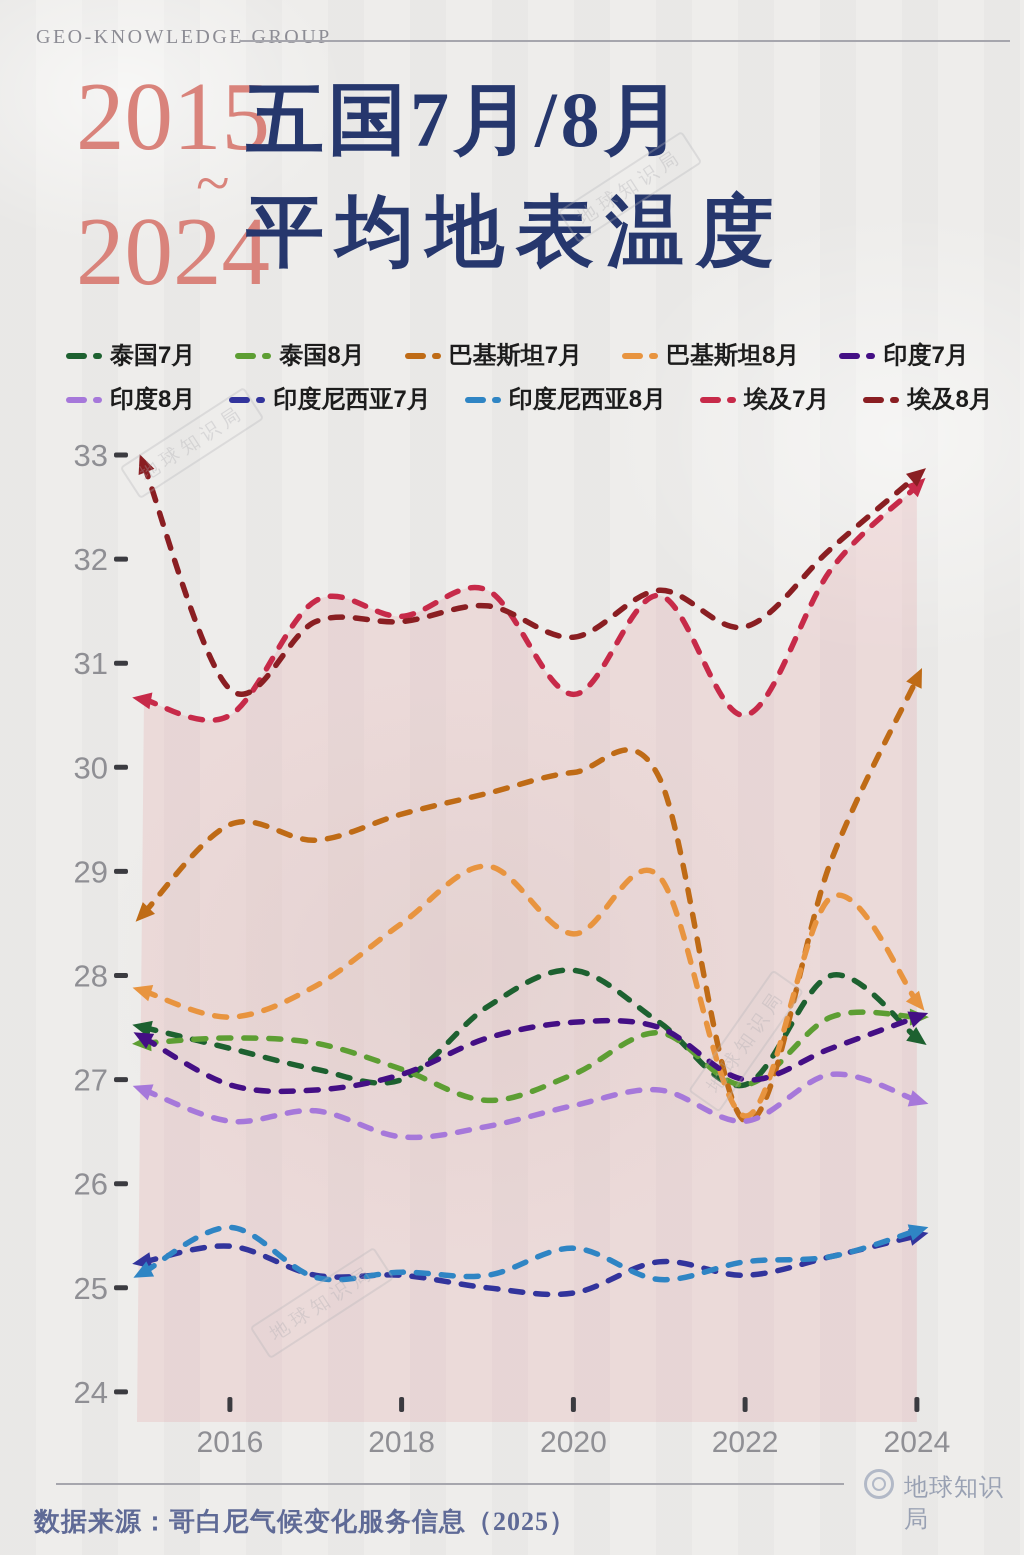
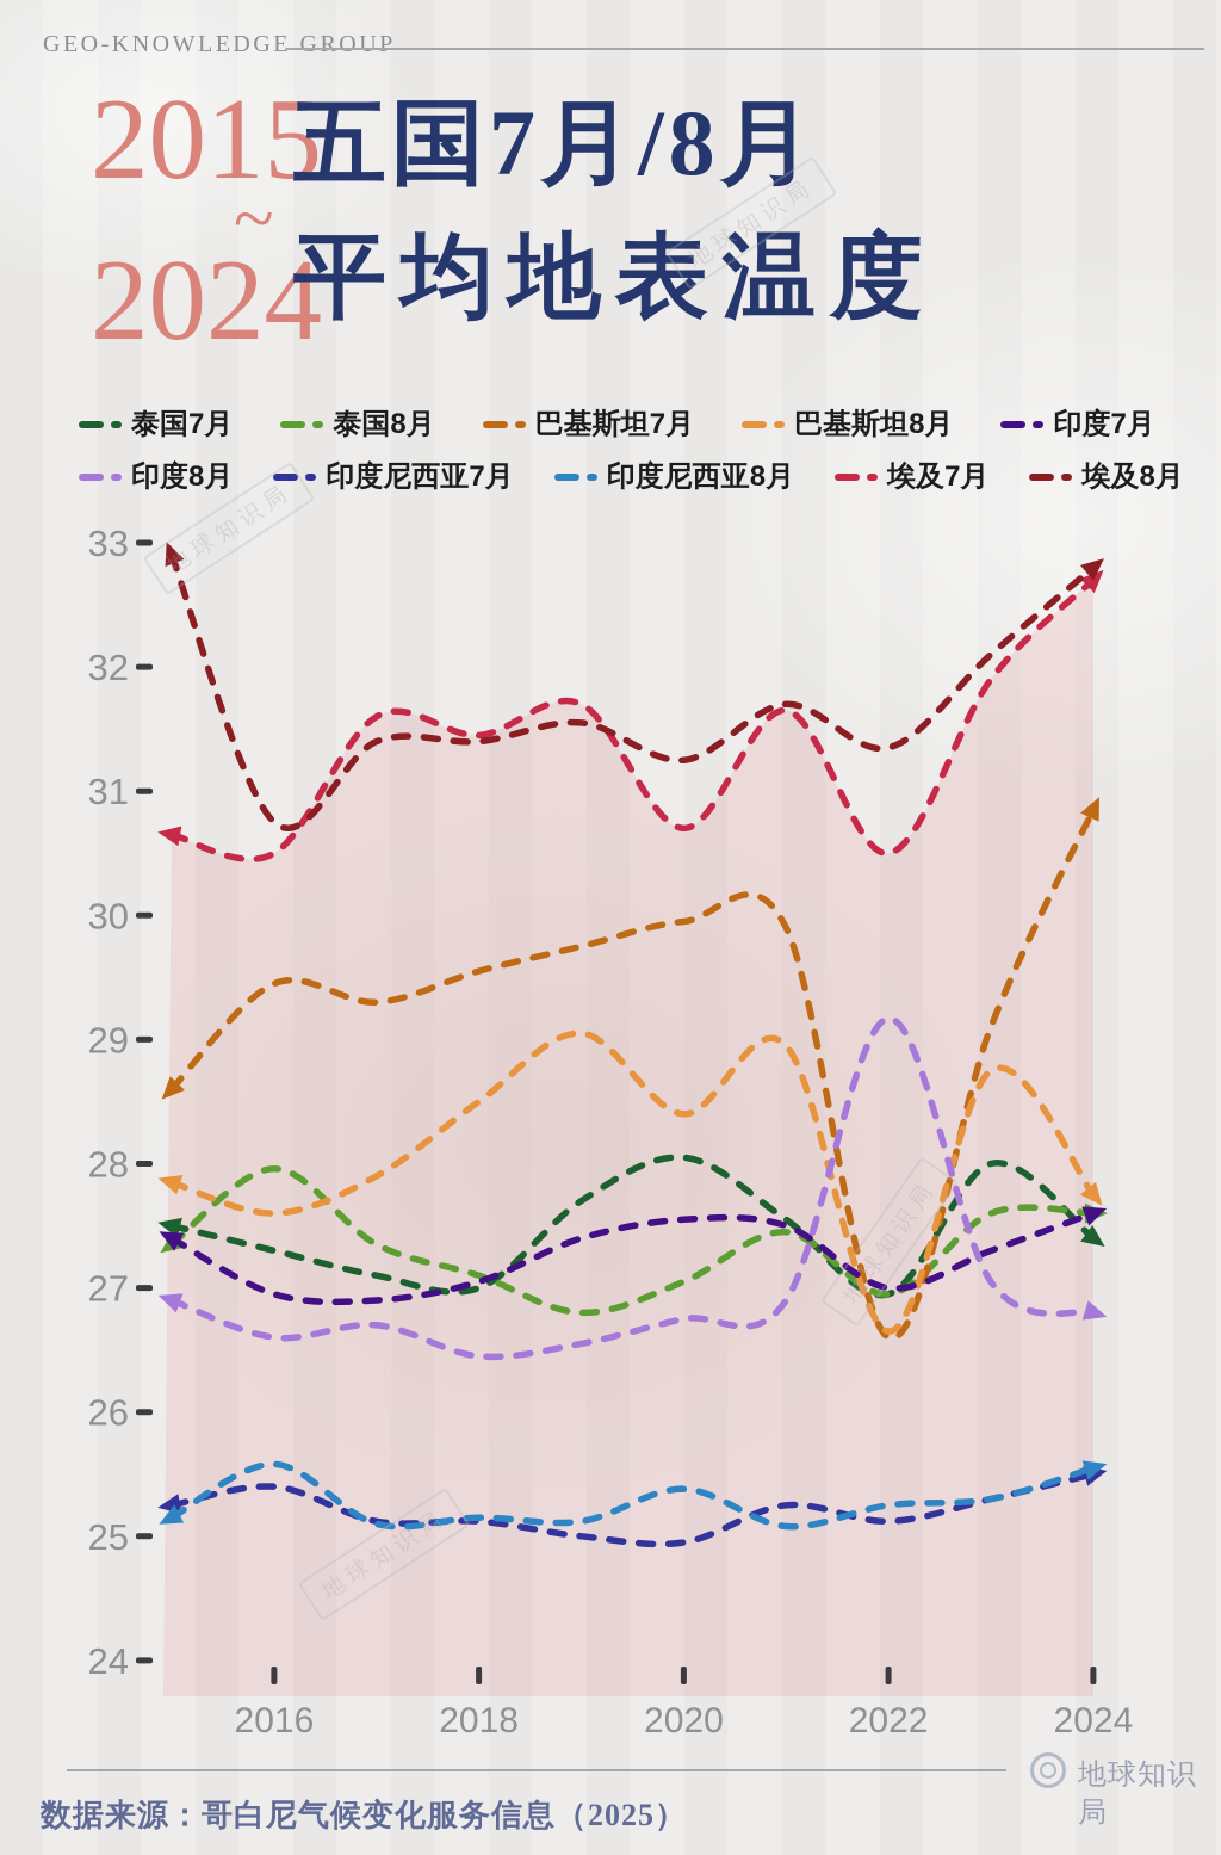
泰国8月/2016: 27.40 -> 27.96
印度8月/2022: 26.60 -> 29.17
